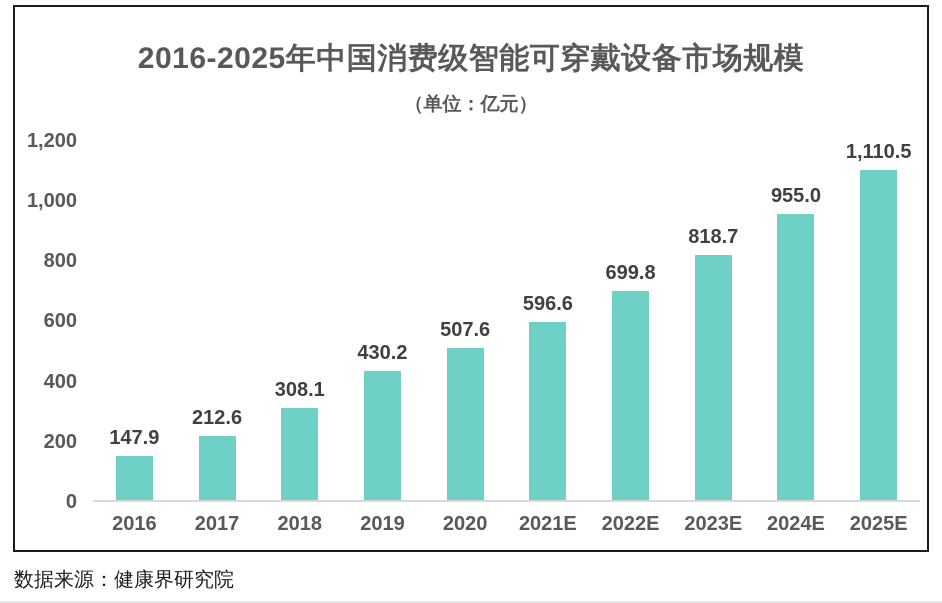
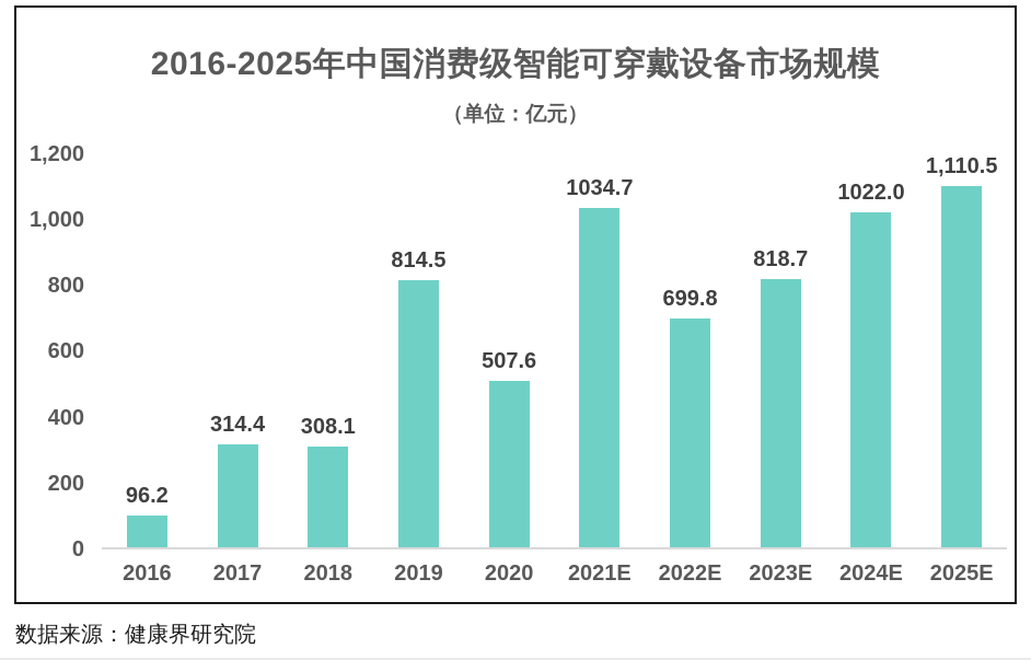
2016: 147.9 -> 96.2
2017: 212.6 -> 314.4
2019: 430.2 -> 814.5
2021E: 596.6 -> 1034.7
2024E: 955.0 -> 1022.0
